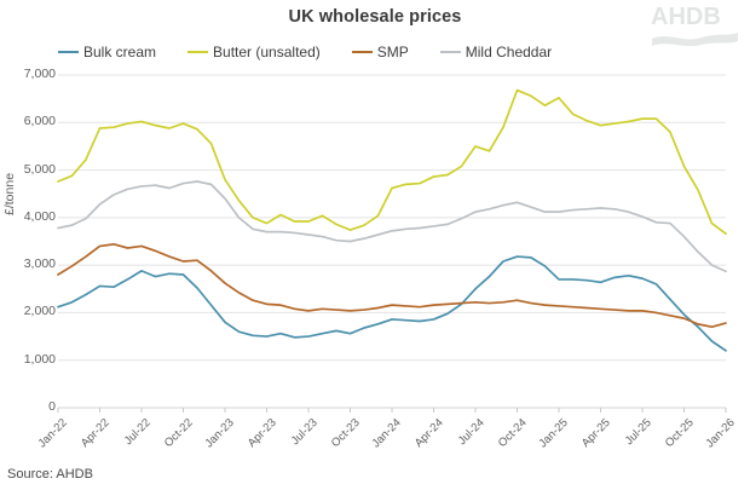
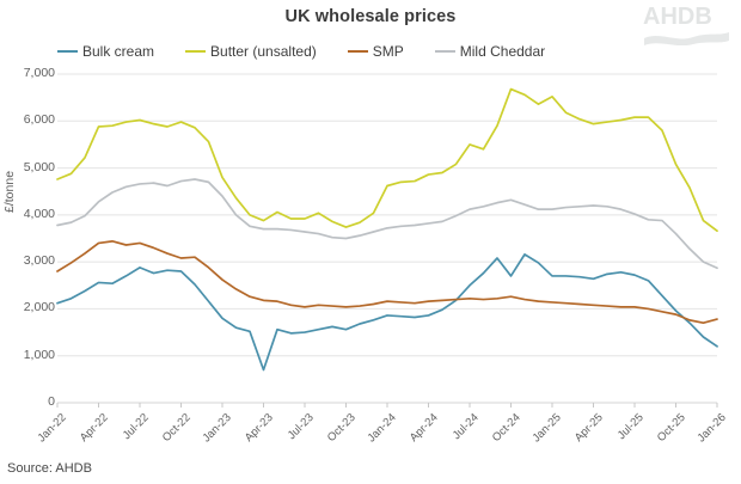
Bulk cream/Apr-23: 1500 -> 700
Bulk cream/Oct-24: 3200 -> 2700
